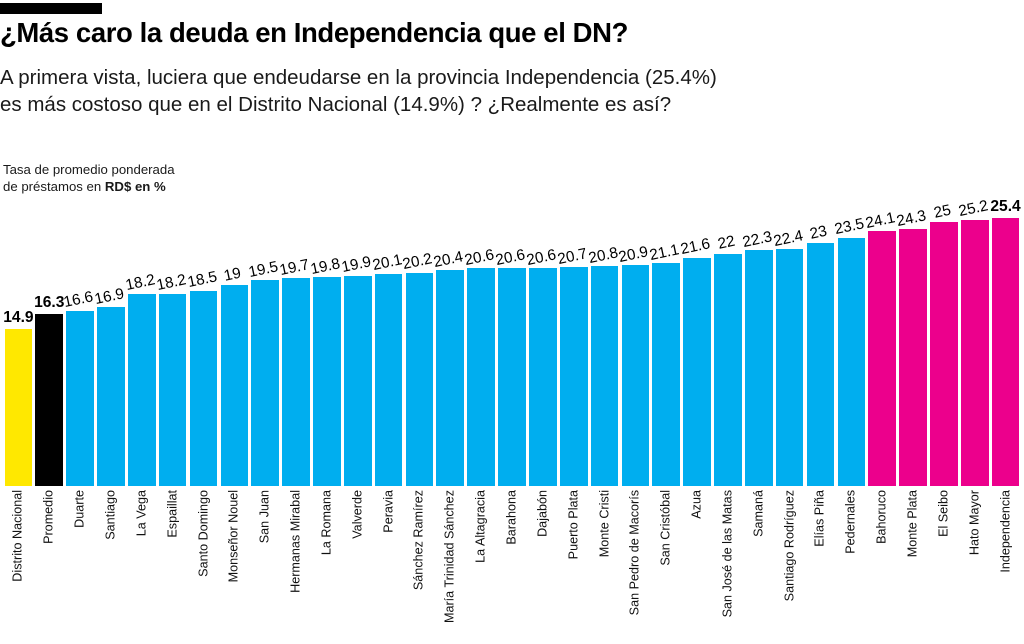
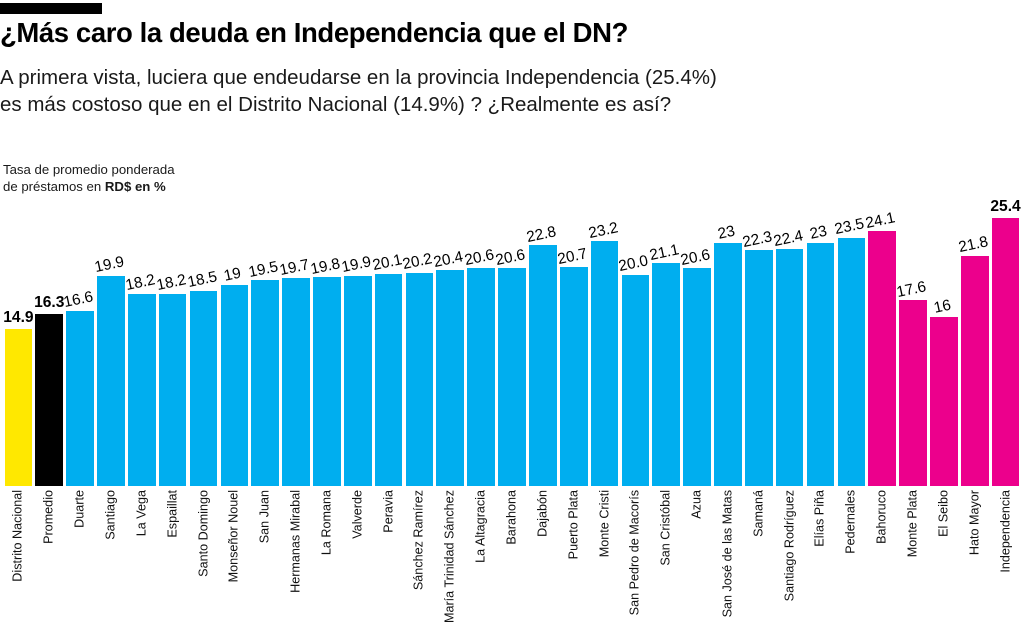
Santiago: 16.9 -> 19.9
Dajabón: 20.6 -> 22.8
Monte Cristi: 20.8 -> 23.2
San Pedro de Macorís: 20.9 -> 20.0
Azua: 21.6 -> 20.6
San José de las Matas: 22 -> 23
Monte Plata: 24.3 -> 17.6
El Seibo: 25 -> 16
Hato Mayor: 25.2 -> 21.8
